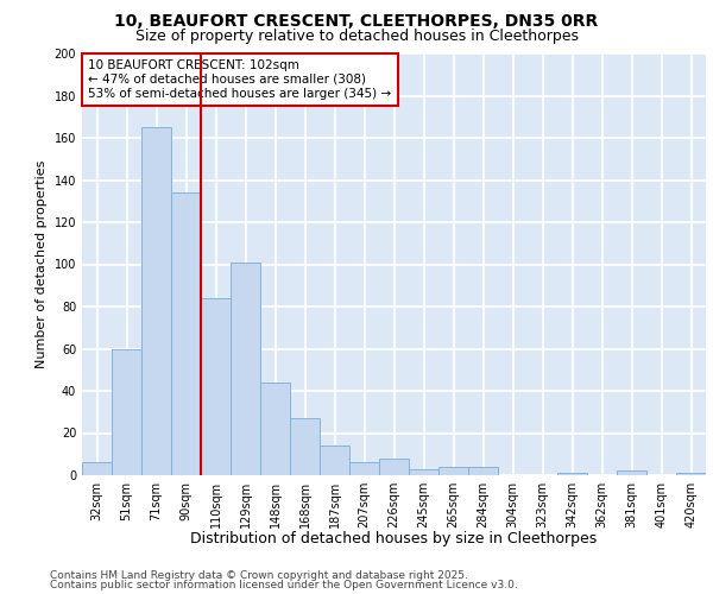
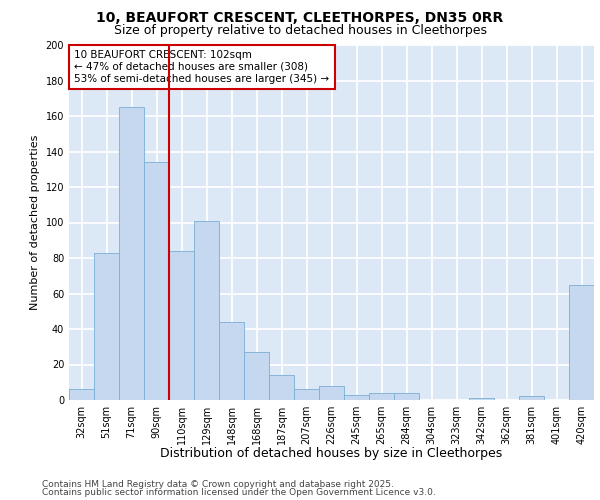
51sqm: 60 -> 83
420sqm: 1 -> 65
